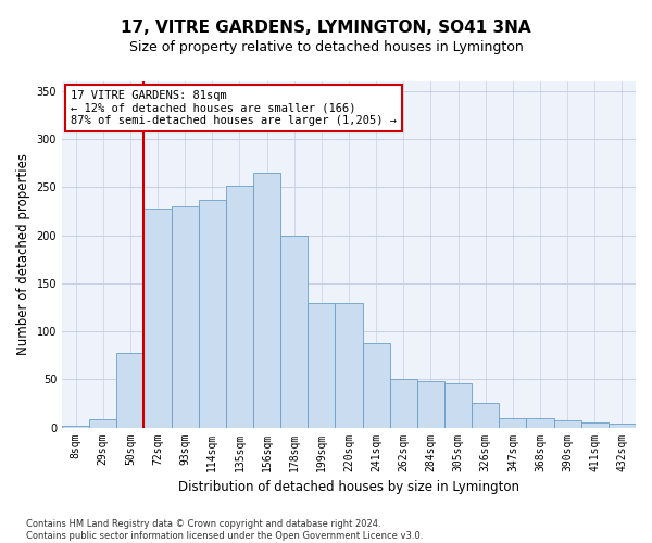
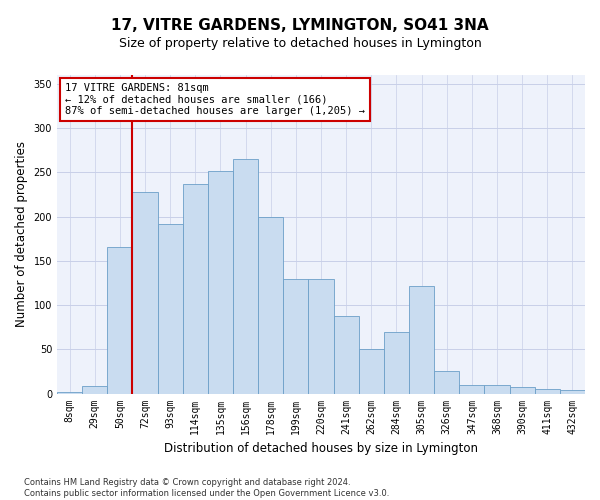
50sqm: 78 -> 166
93sqm: 230 -> 192
284sqm: 48 -> 70
305sqm: 46 -> 122
